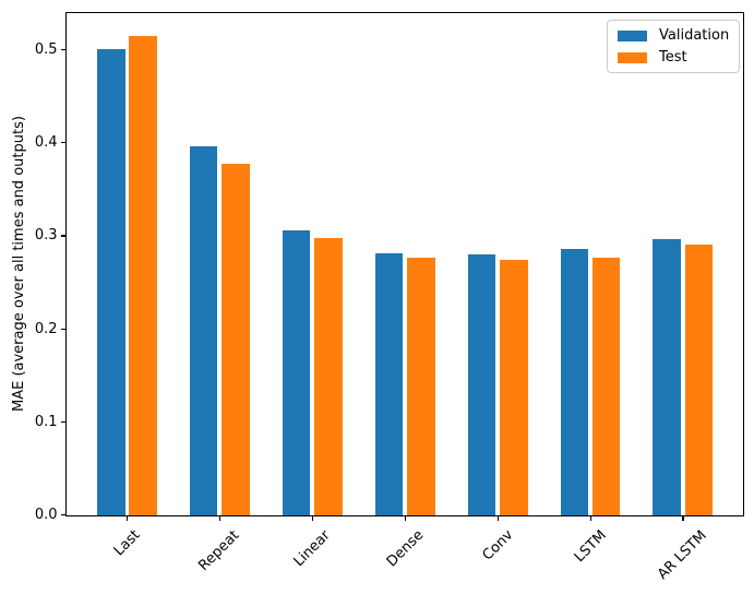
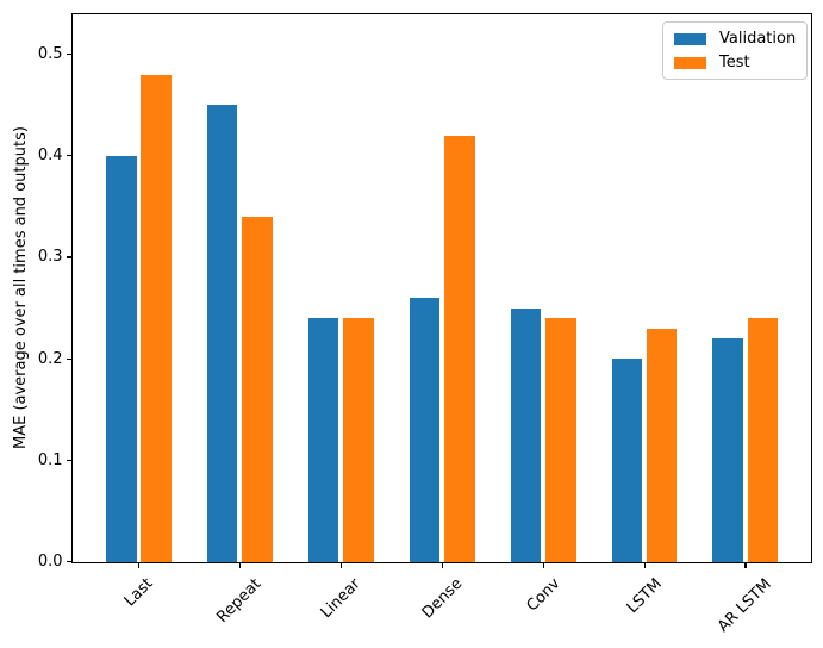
Validation/Last: 0.50 -> 0.40
Test/Last: 0.52 -> 0.48
Validation/Repeat: 0.40 -> 0.45
Test/Repeat: 0.38 -> 0.34
Validation/Linear: 0.31 -> 0.24
Test/Linear: 0.30 -> 0.24
Validation/Dense: 0.28 -> 0.26
Test/Dense: 0.28 -> 0.42
Validation/Conv: 0.28 -> 0.25
Test/Conv: 0.27 -> 0.24
Validation/LSTM: 0.29 -> 0.20
Test/LSTM: 0.28 -> 0.23
Validation/AR LSTM: 0.30 -> 0.22
Test/AR LSTM: 0.29 -> 0.24
